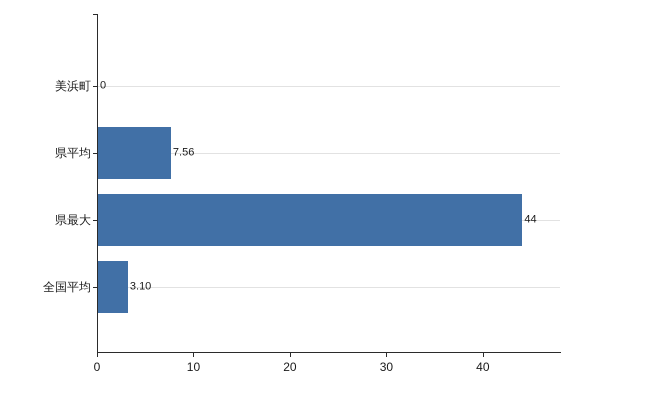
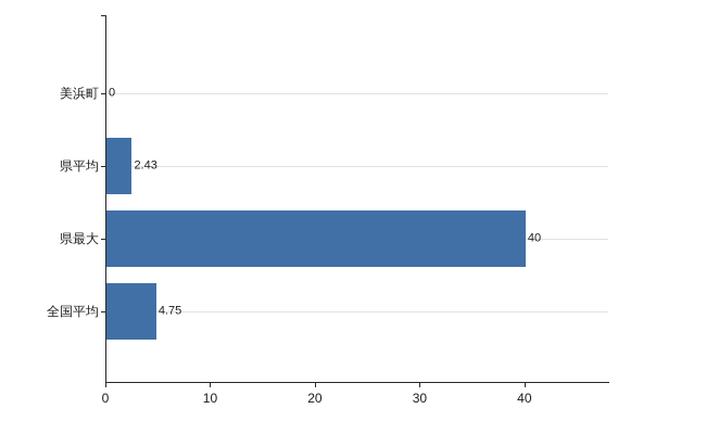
県平均: 7.56 -> 2.43
県最大: 44 -> 40
全国平均: 3.10 -> 4.75
